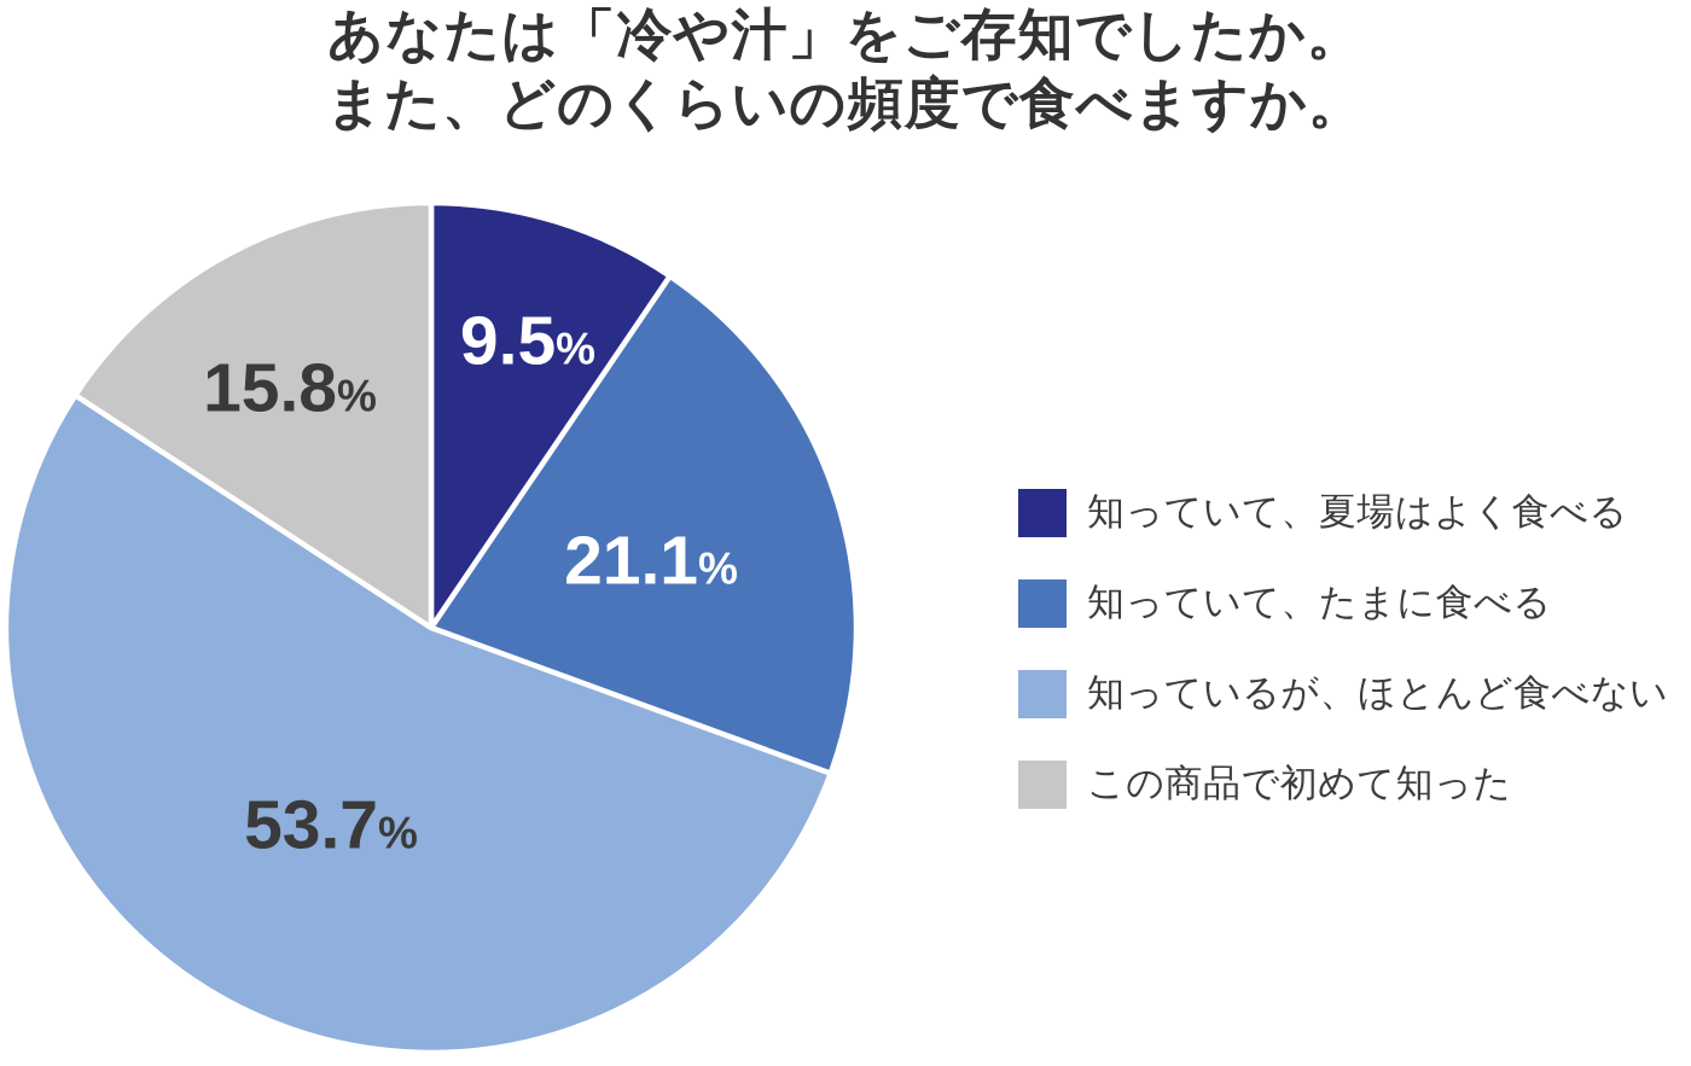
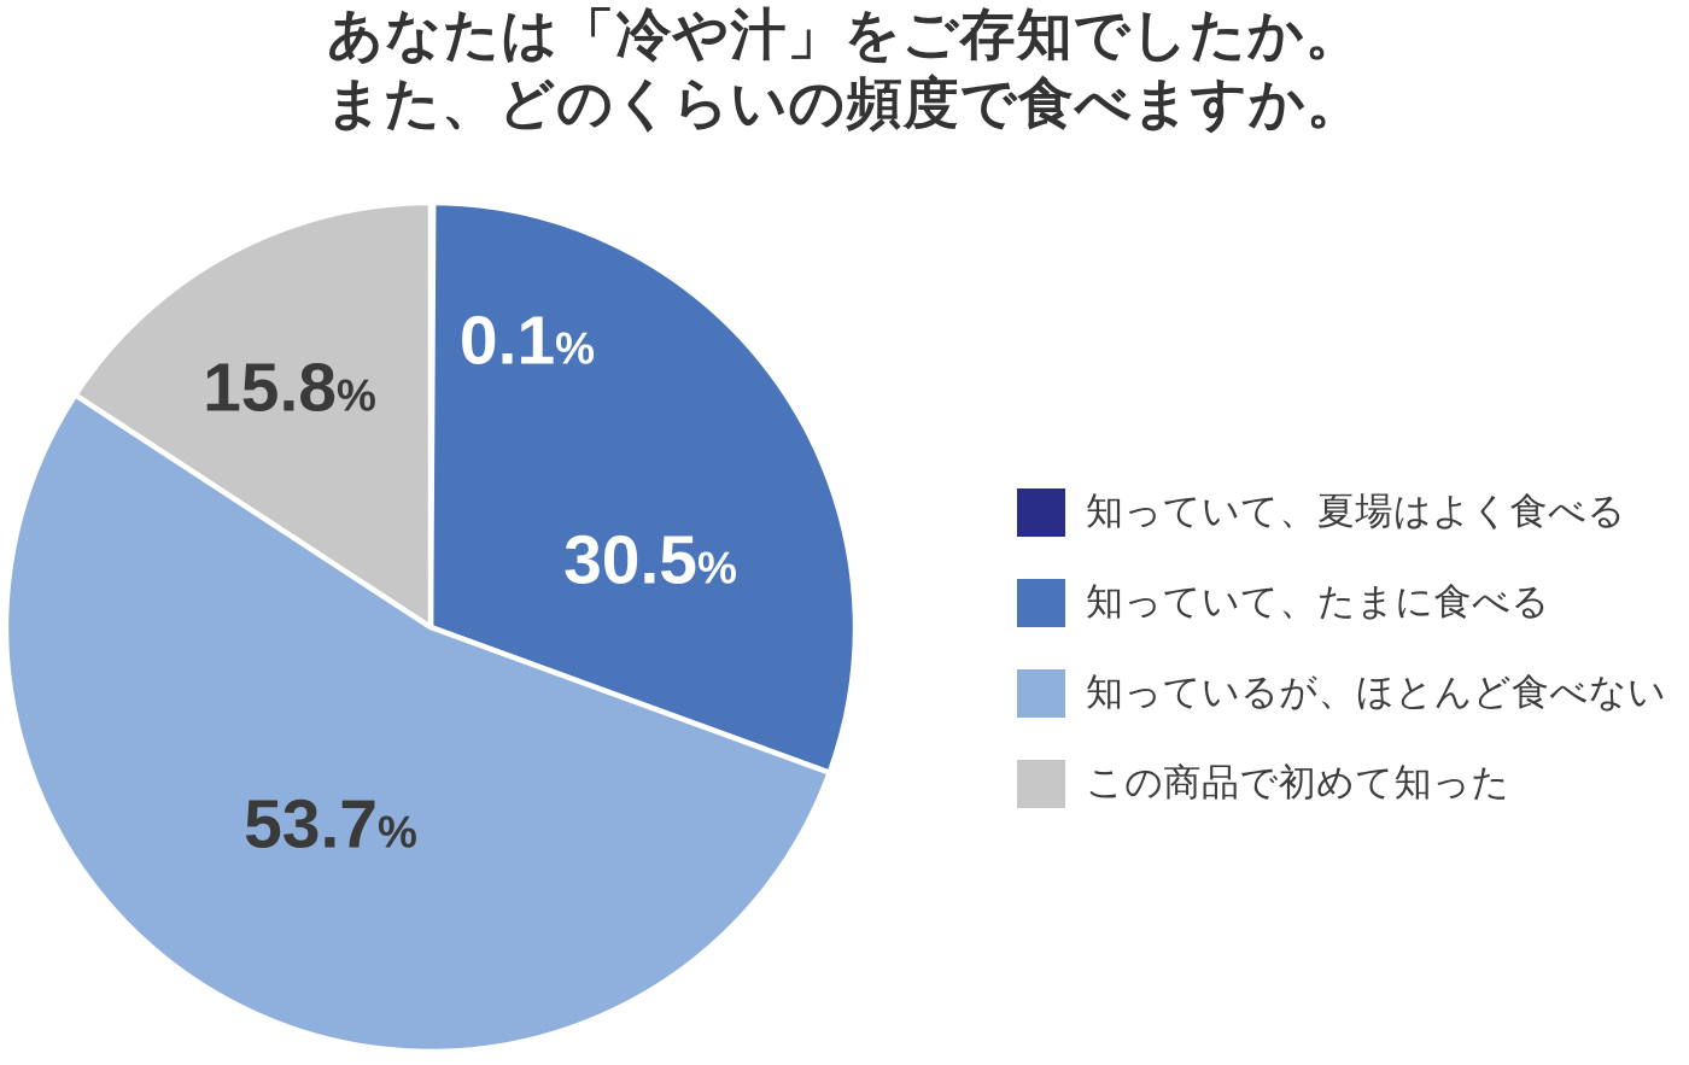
知っていて、夏場はよく食べる: 9.5 -> 0.1
知っていて、たまに食べる: 21.1 -> 30.5
